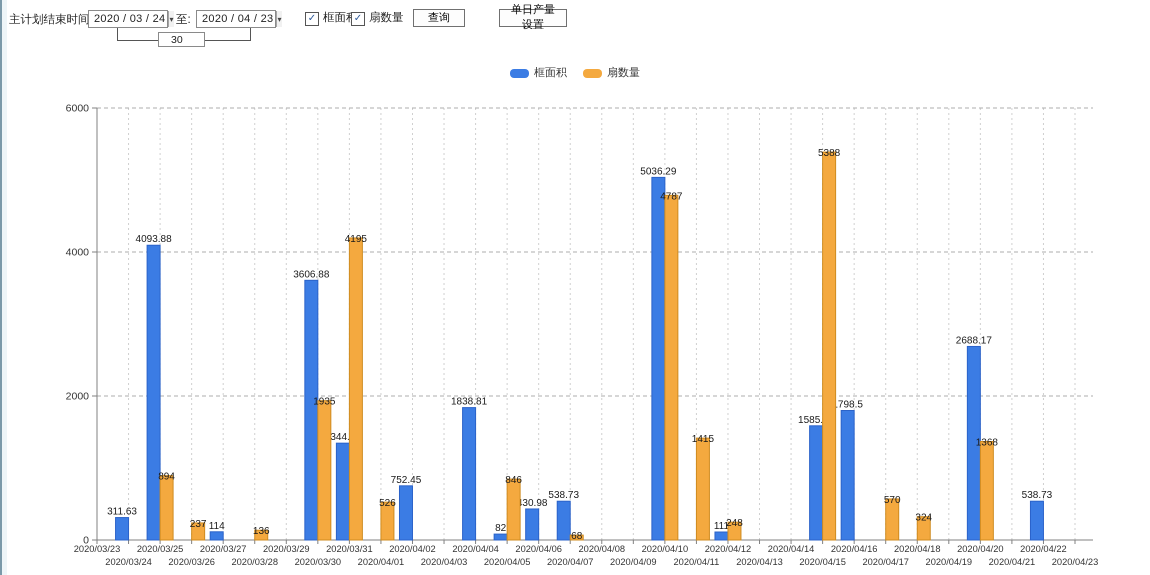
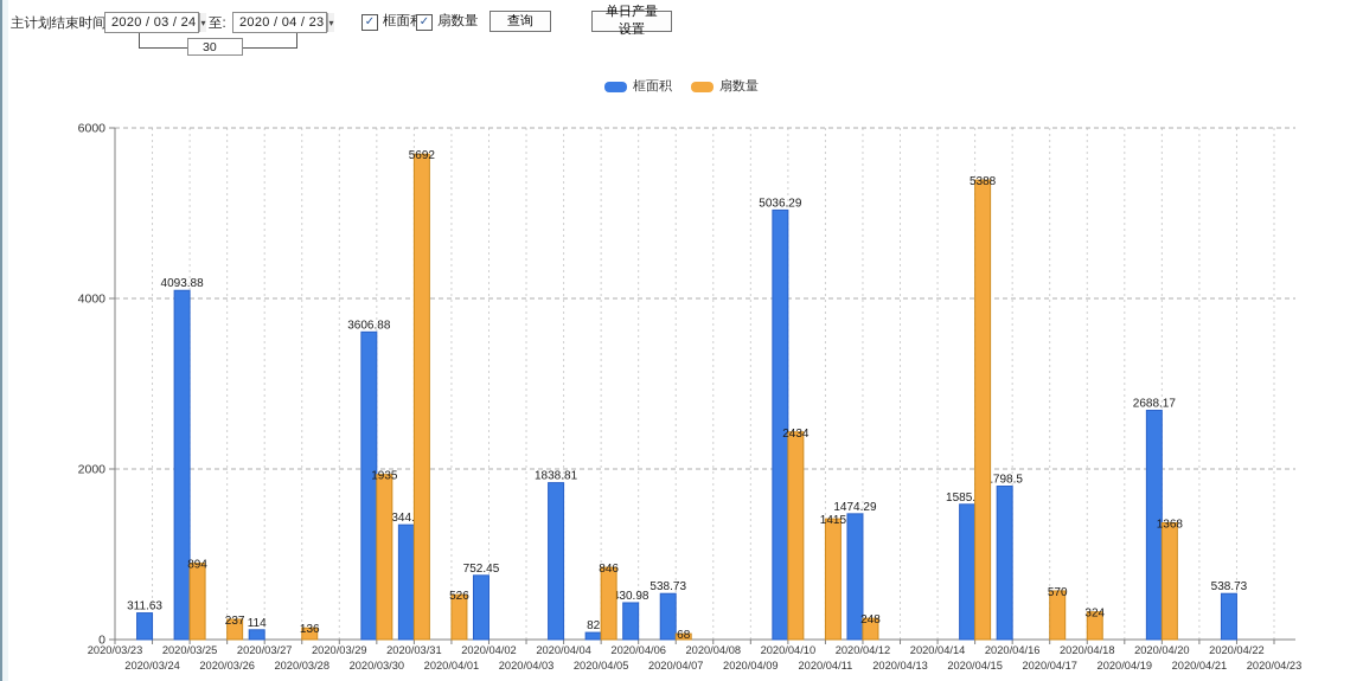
扇数量/2020/03/31: 4195 -> 5692
扇数量/2020/04/10: 4787 -> 2434
框面积/2020/04/12: 111 -> 1474.29
